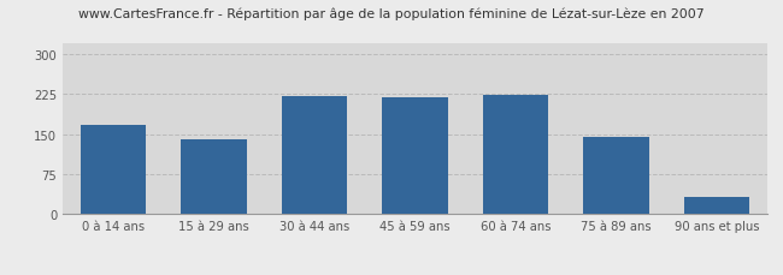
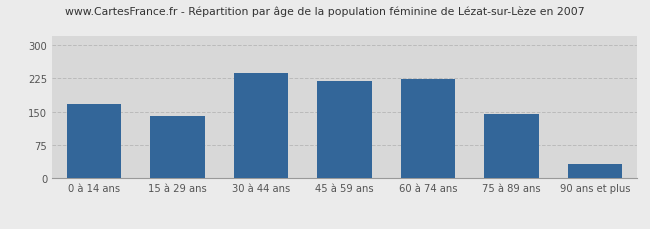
30 à 44 ans: 220 -> 236
